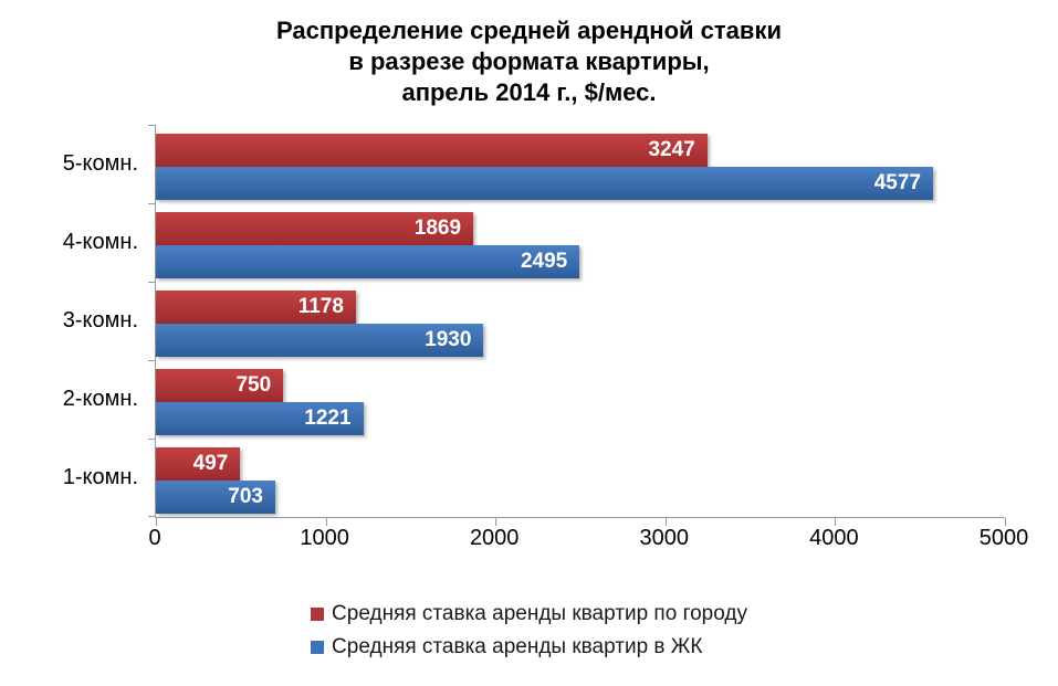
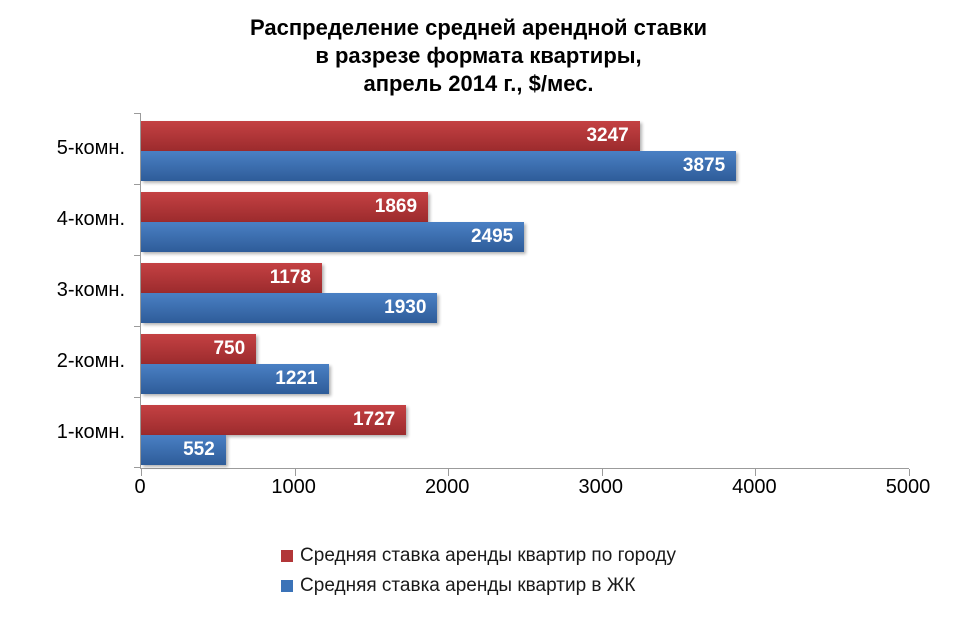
Средняя ставка аренды квартир в ЖК/5-комн.: 4577 -> 3875
Средняя ставка аренды квартир по городу/1-комн.: 497 -> 1727
Средняя ставка аренды квартир в ЖК/1-комн.: 703 -> 552
